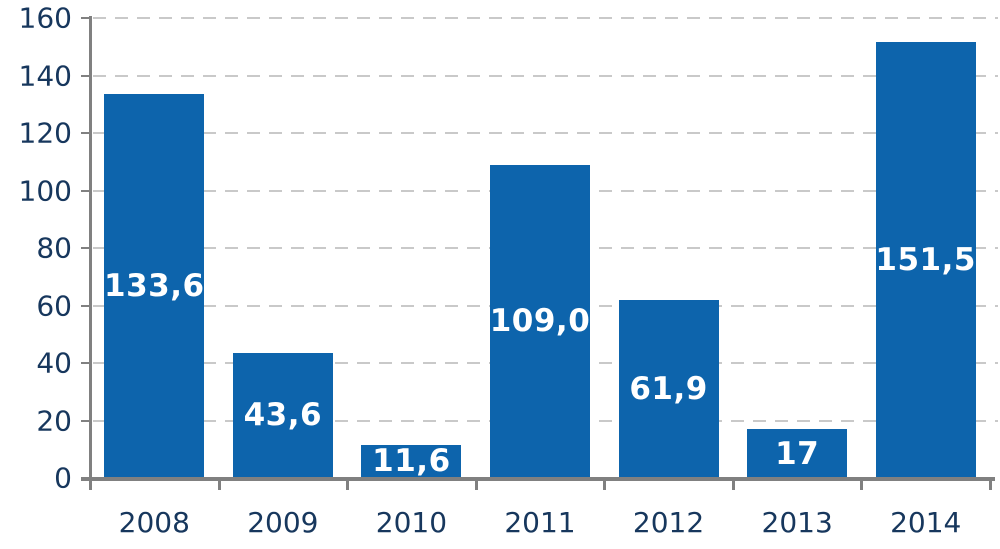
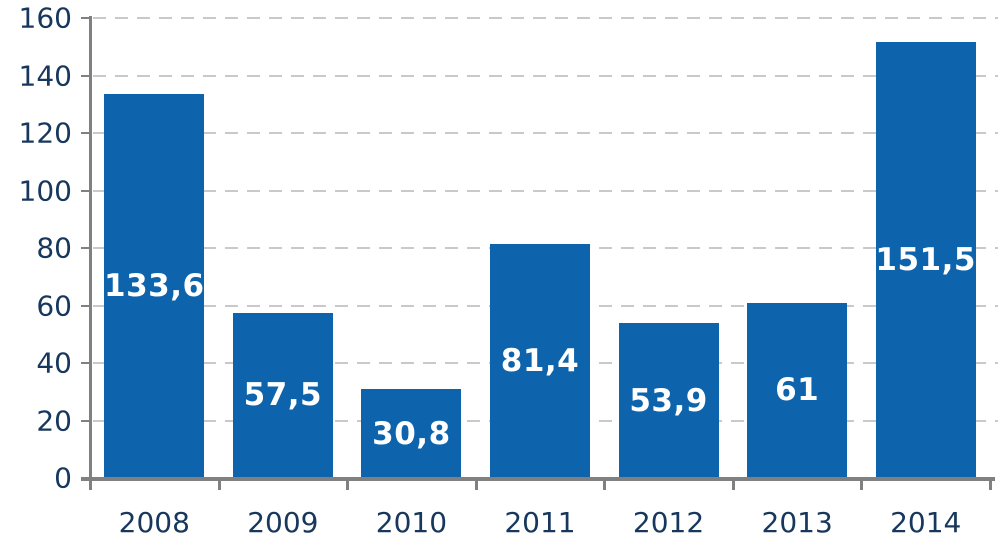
2009: 43,6 -> 57,5
2010: 11,6 -> 30,8
2011: 109,0 -> 81,4
2012: 61,9 -> 53,9
2013: 17 -> 61
